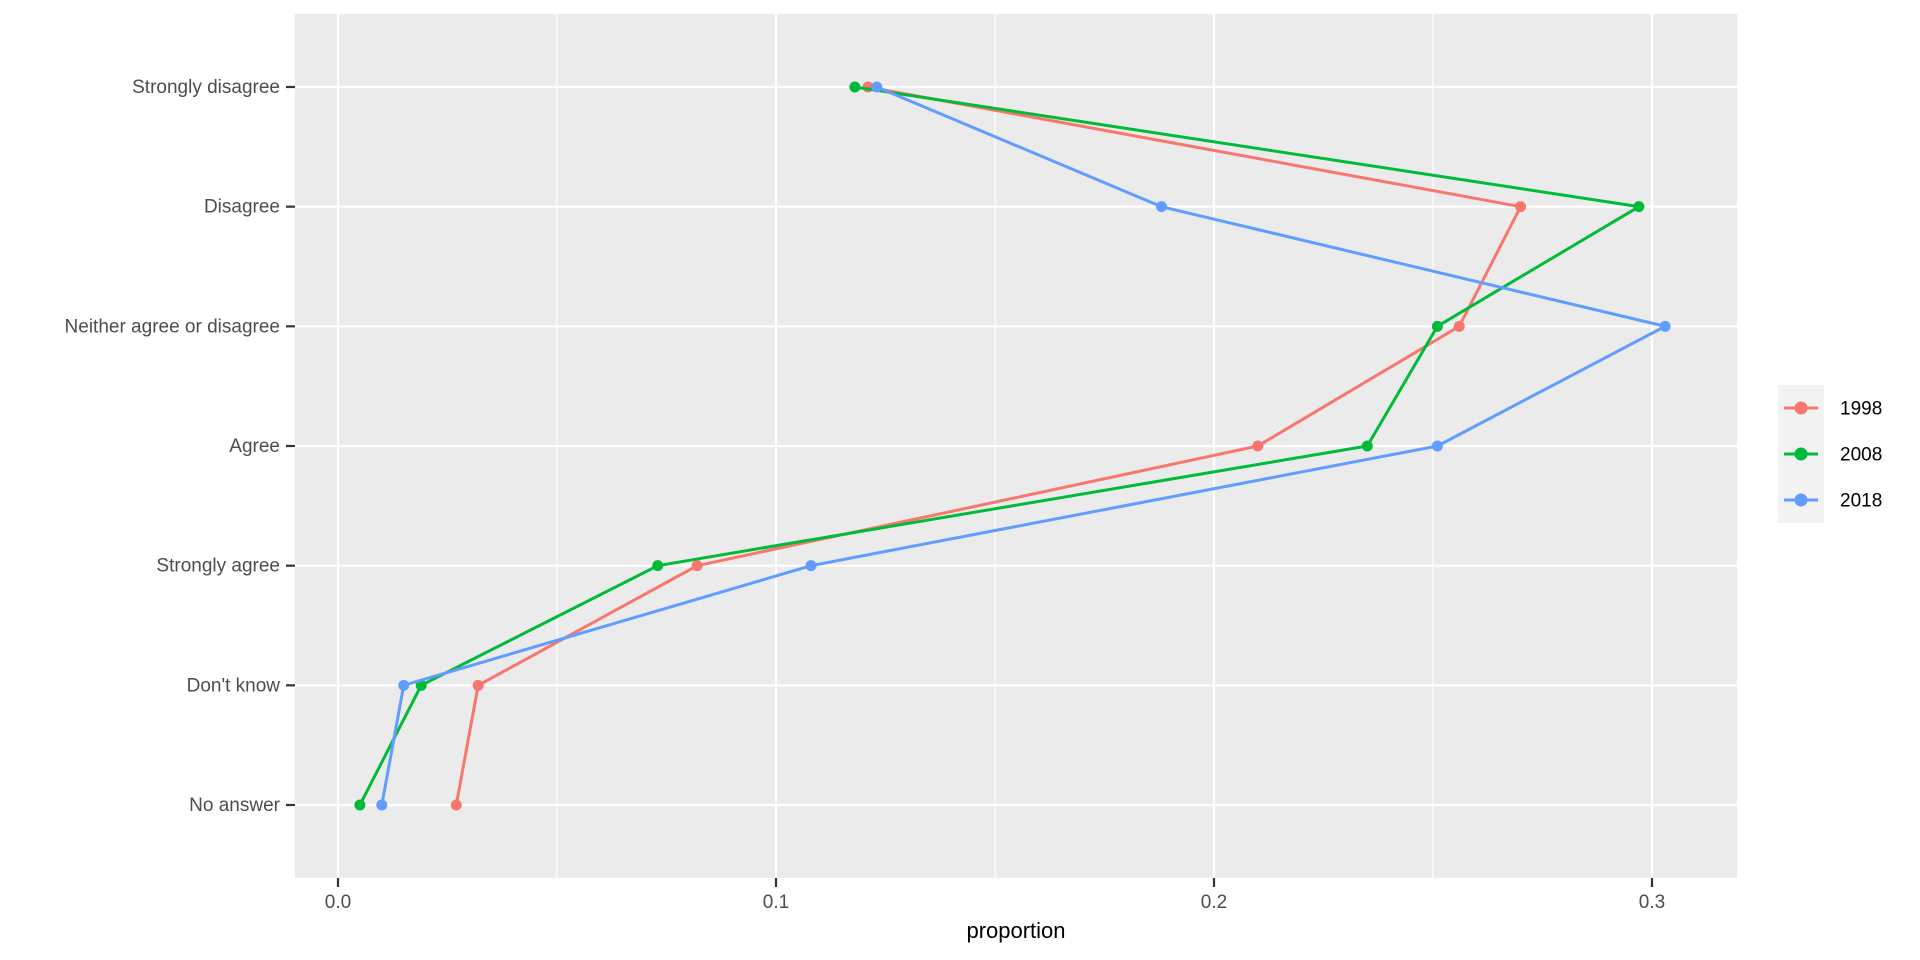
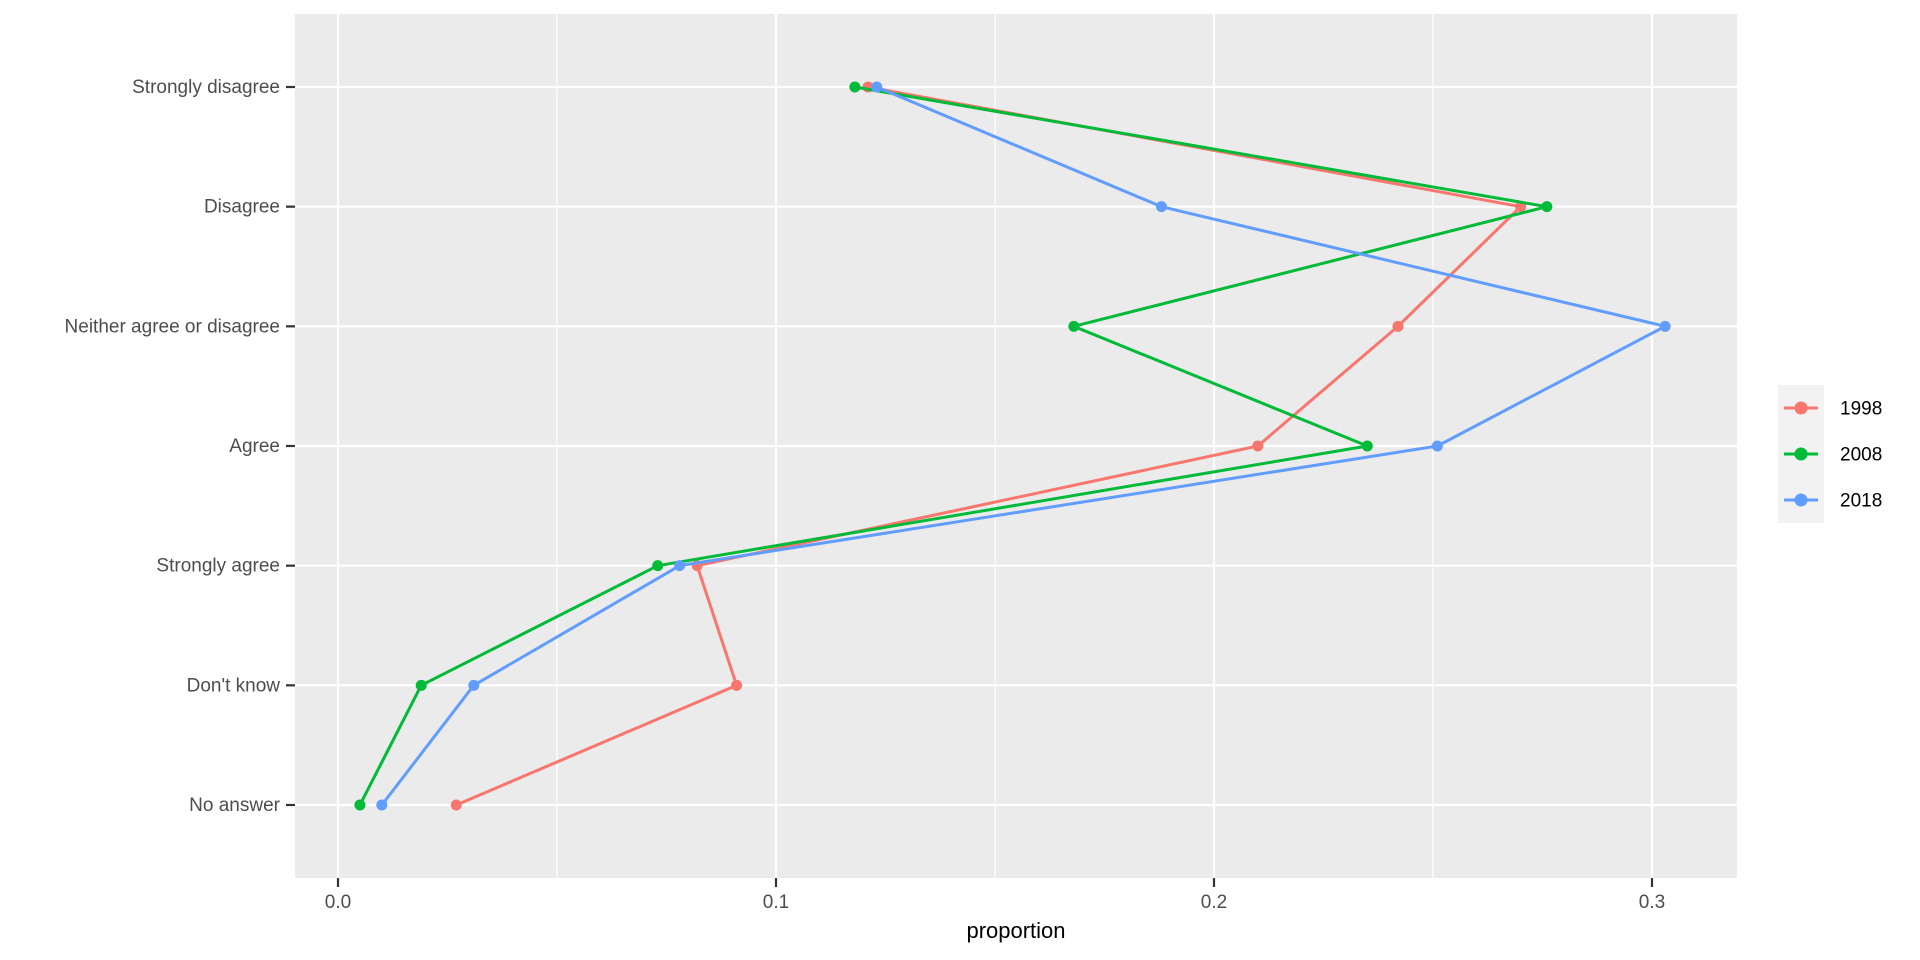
2008/Disagree: 0.297 -> 0.276
1998/Neither agree or disagree: 0.256 -> 0.242
2008/Neither agree or disagree: 0.251 -> 0.168
2018/Strongly agree: 0.108 -> 0.078
1998/Don't know: 0.032 -> 0.091
2018/Don't know: 0.015 -> 0.031
